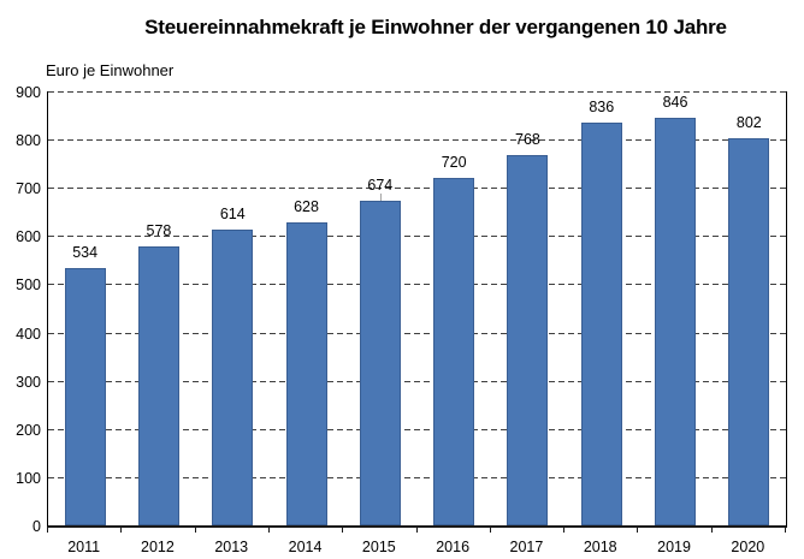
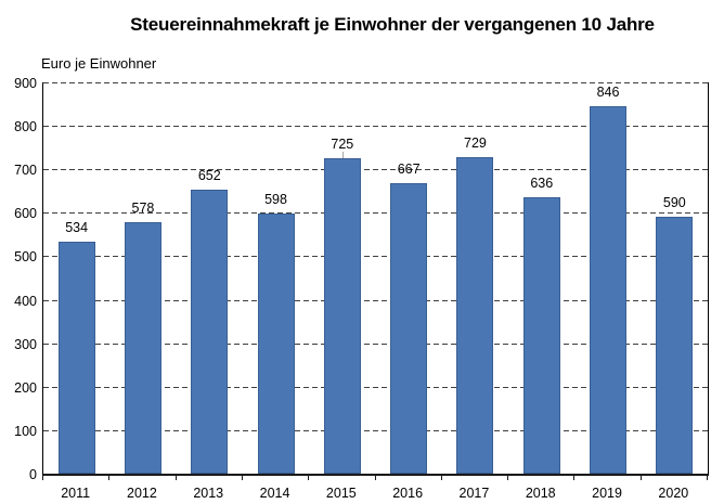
2013: 614 -> 652
2014: 628 -> 598
2015: 674 -> 725
2016: 720 -> 667
2017: 768 -> 729
2018: 836 -> 636
2020: 802 -> 590
